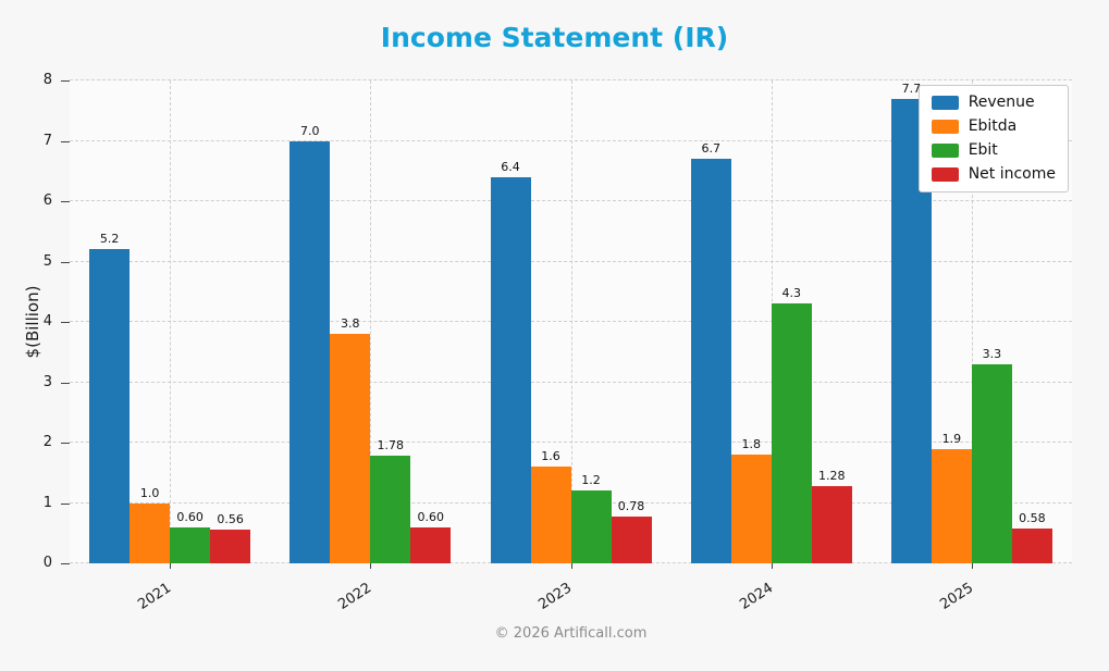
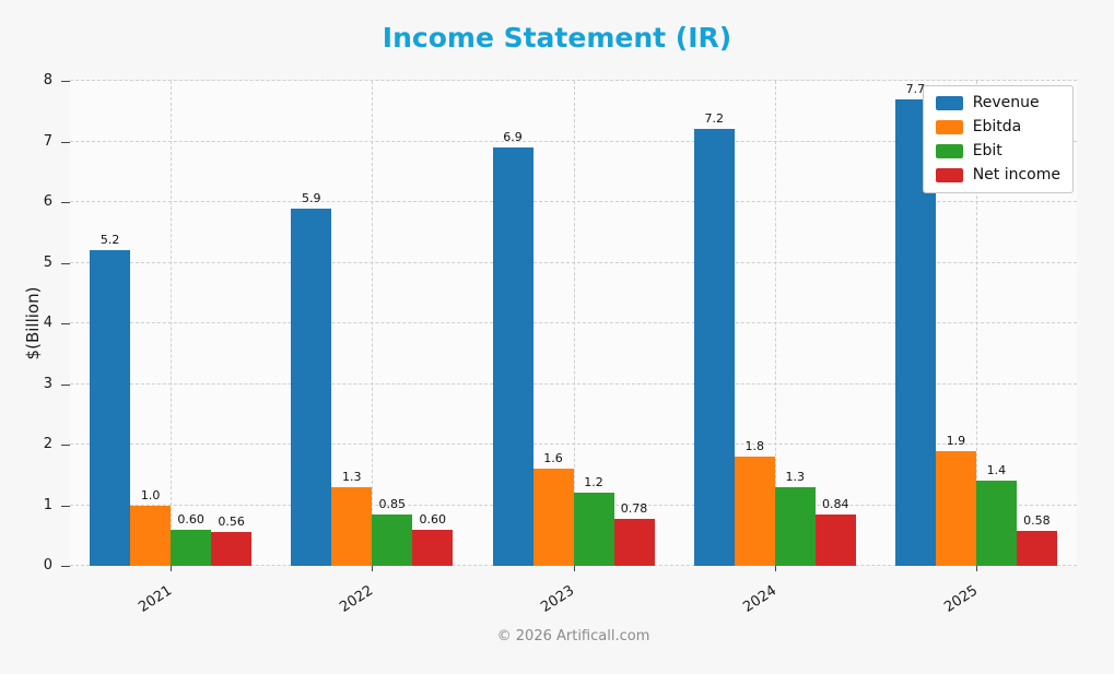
Revenue/2022: 7.0 -> 5.9
Ebitda/2022: 3.8 -> 1.3
Ebit/2022: 1.78 -> 0.85
Revenue/2023: 6.4 -> 6.9
Revenue/2024: 6.7 -> 7.2
Ebit/2024: 4.3 -> 1.3
Net income/2024: 1.28 -> 0.84
Ebit/2025: 3.3 -> 1.4
